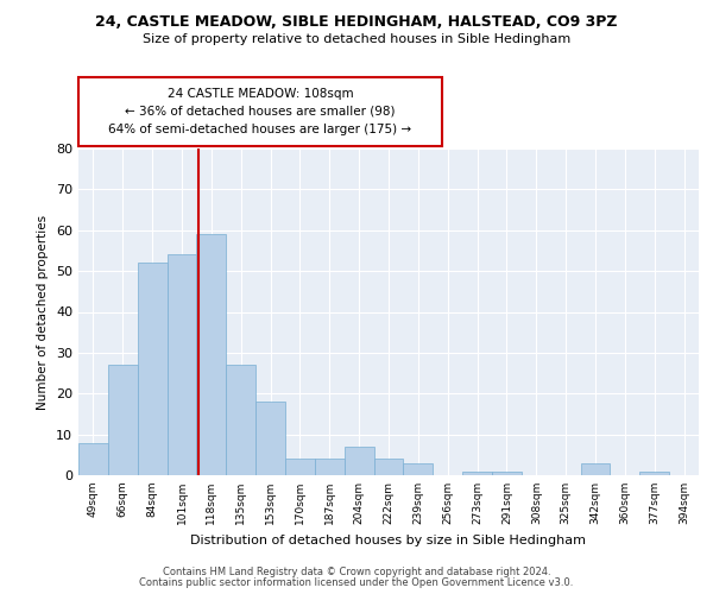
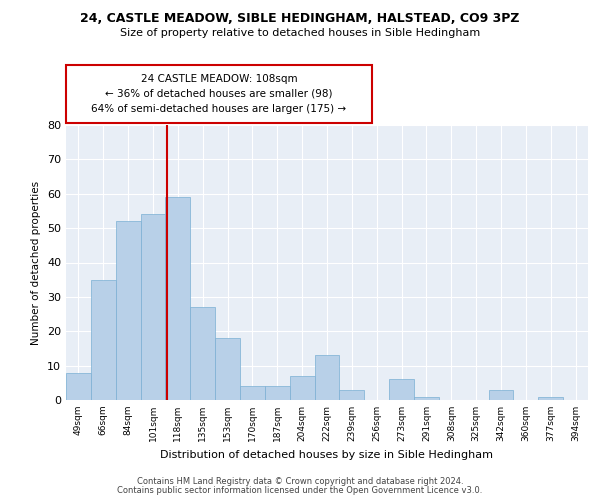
66sqm: 27 -> 35
222sqm: 4 -> 13
273sqm: 1 -> 6
